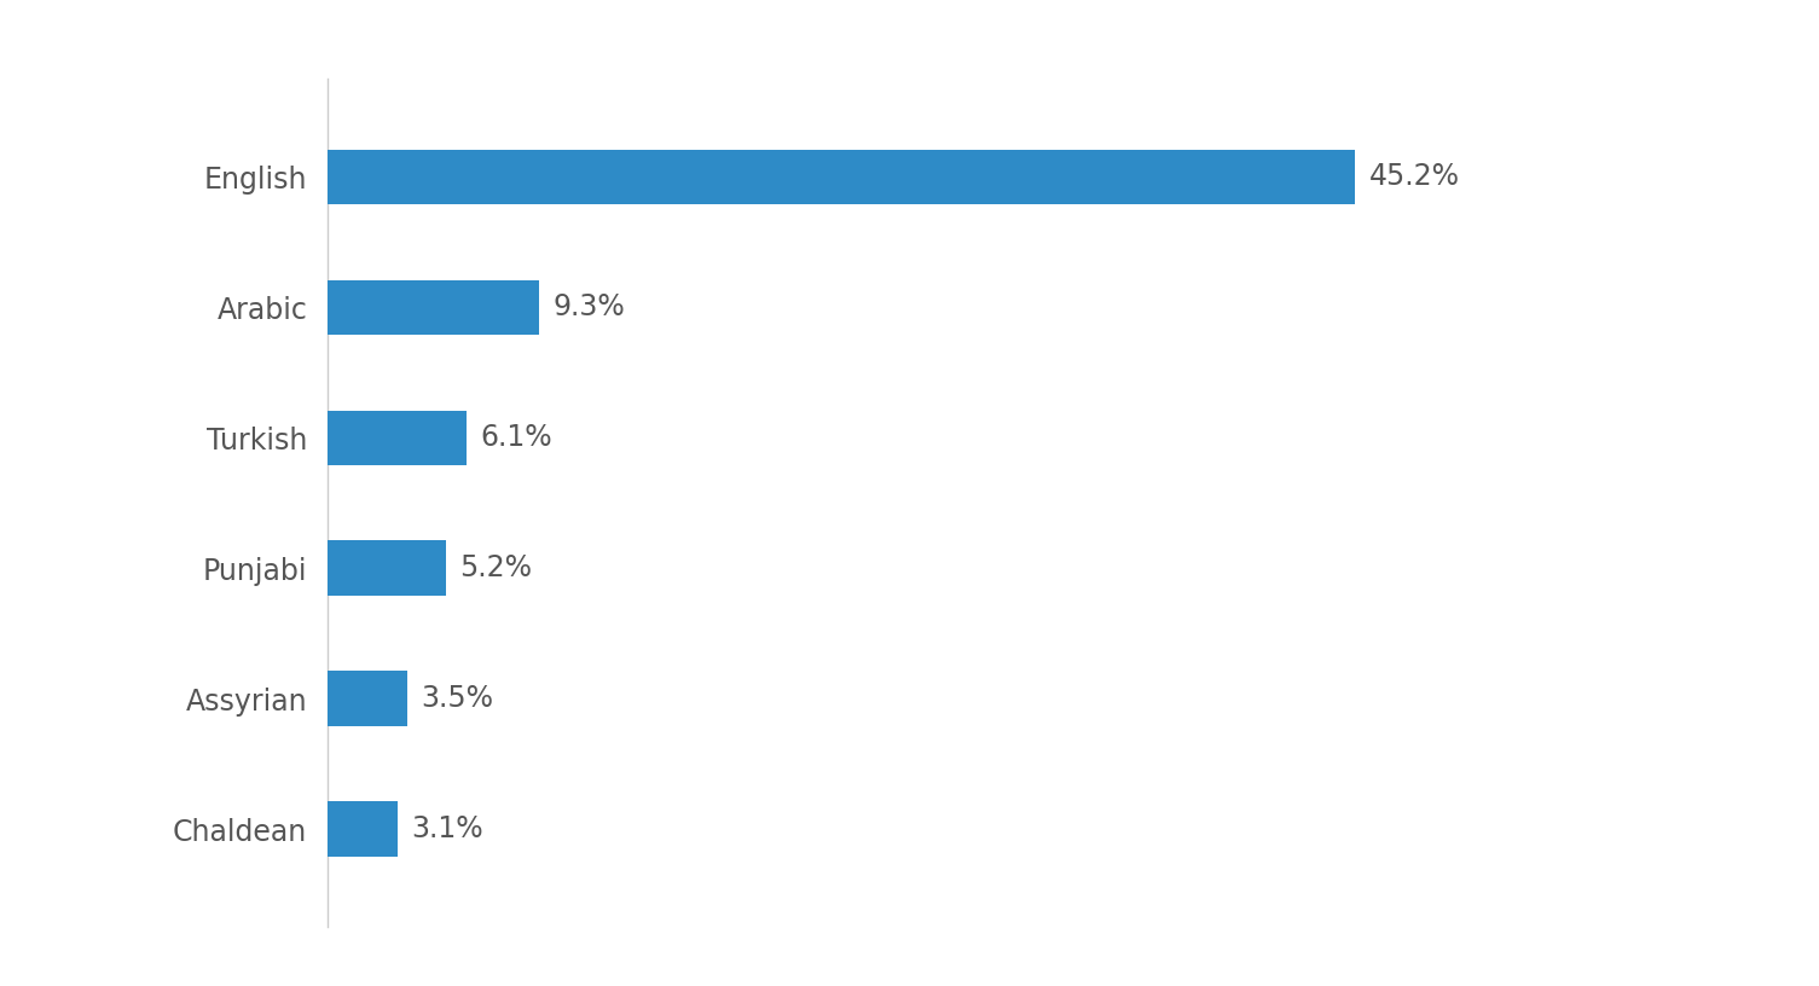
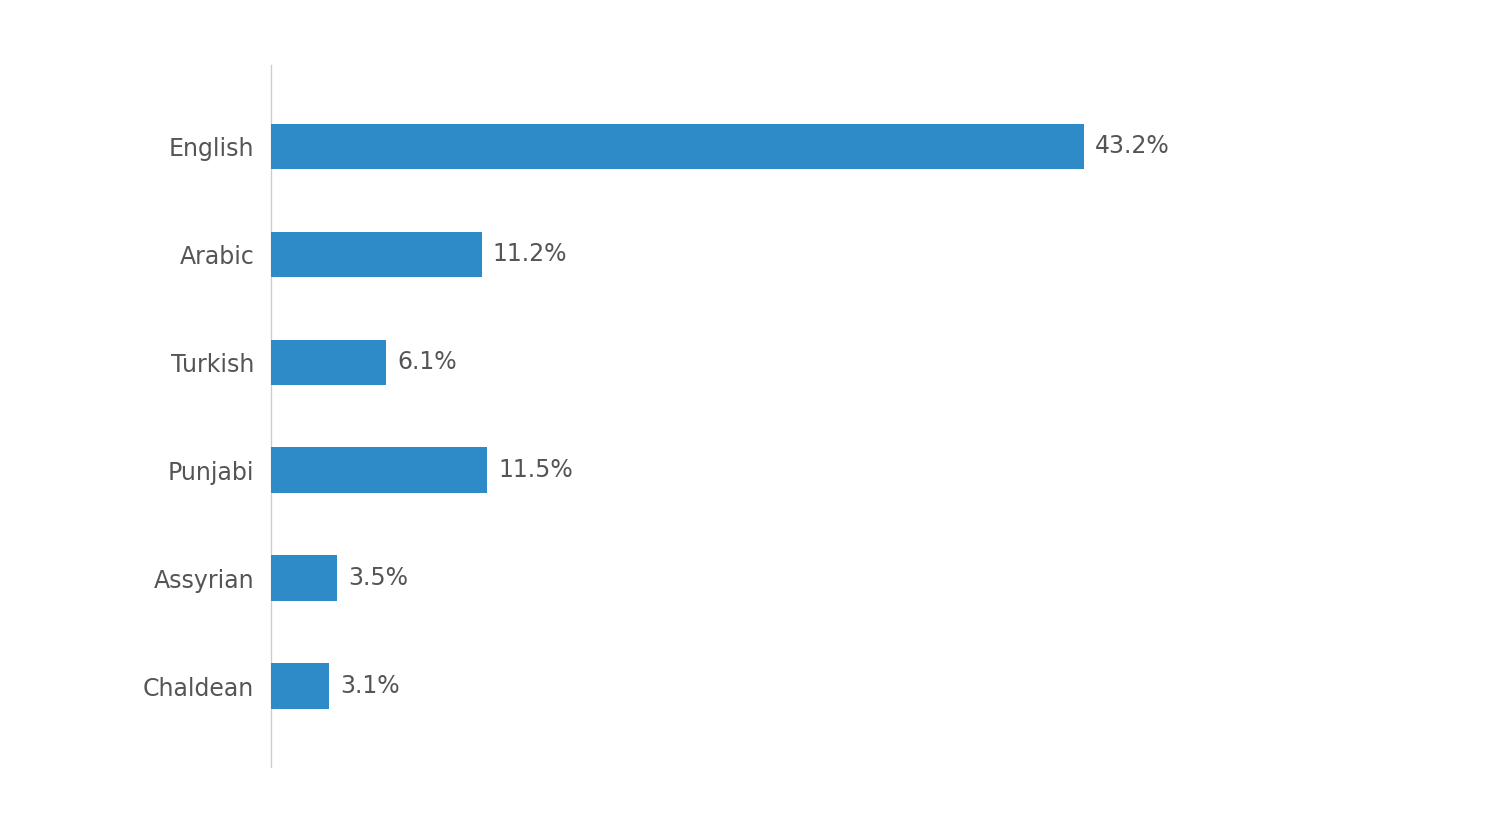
English: 45.2% -> 43.2%
Arabic: 9.3% -> 11.2%
Punjabi: 5.2% -> 11.5%
